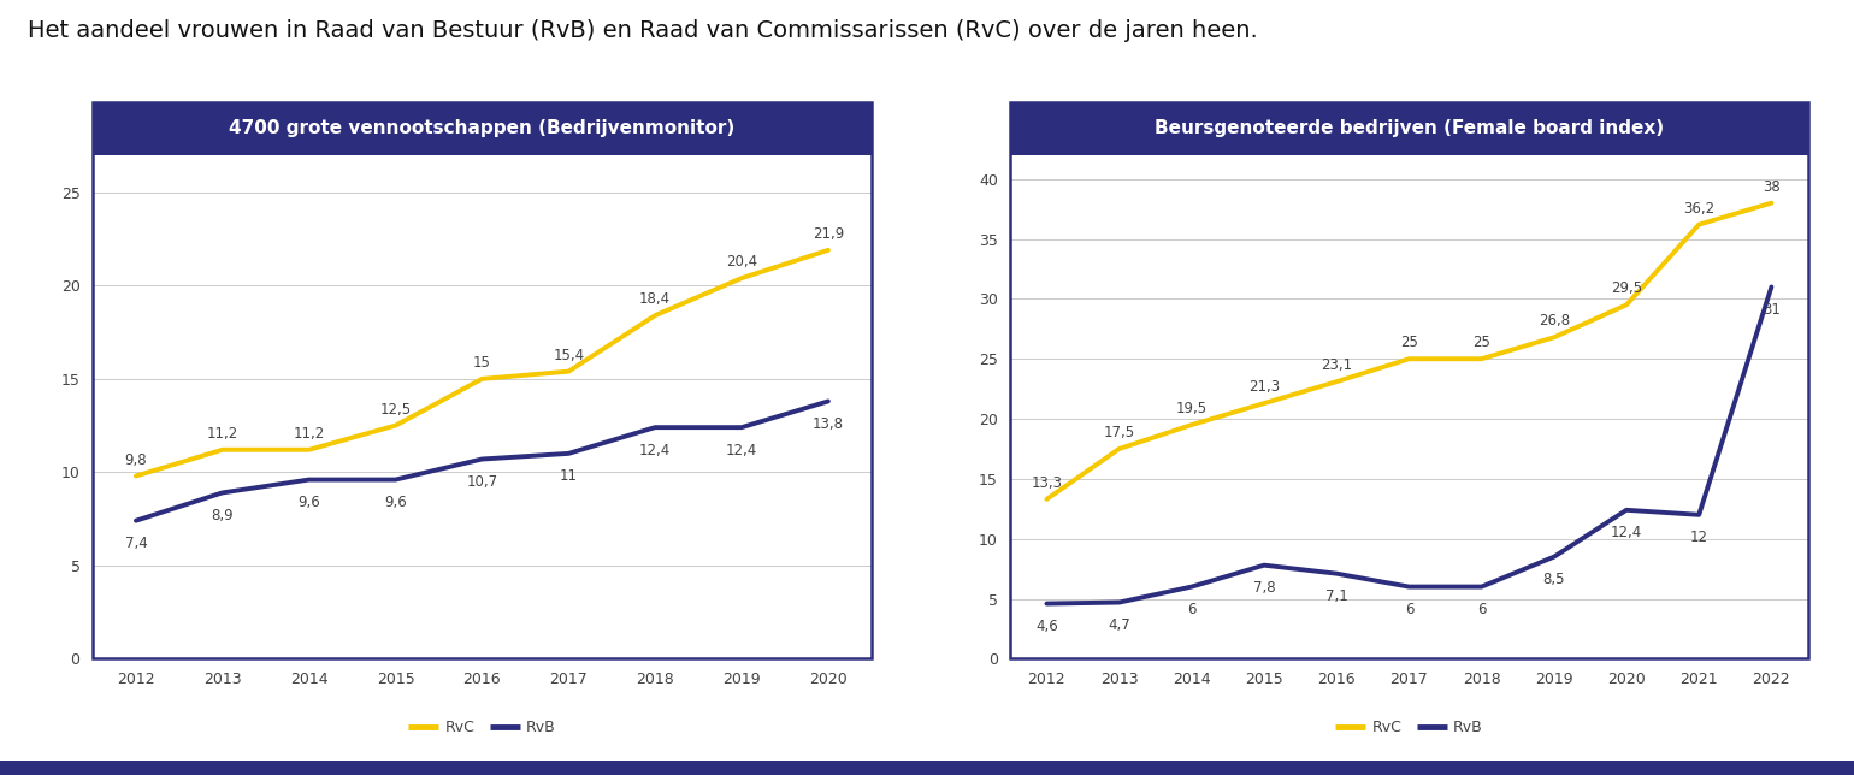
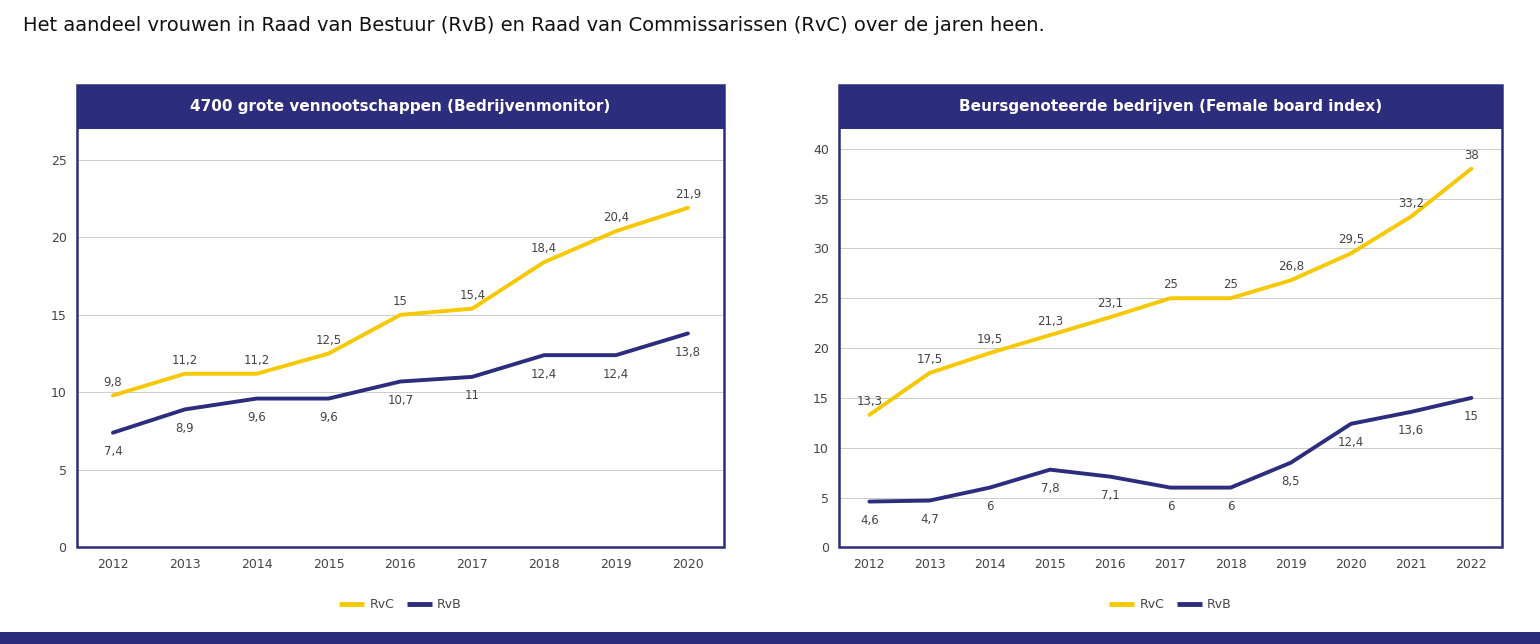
RvC/2021: 36,2 -> 33,2
RvB/2021: 12 -> 13,6
RvB/2022: 31 -> 15
